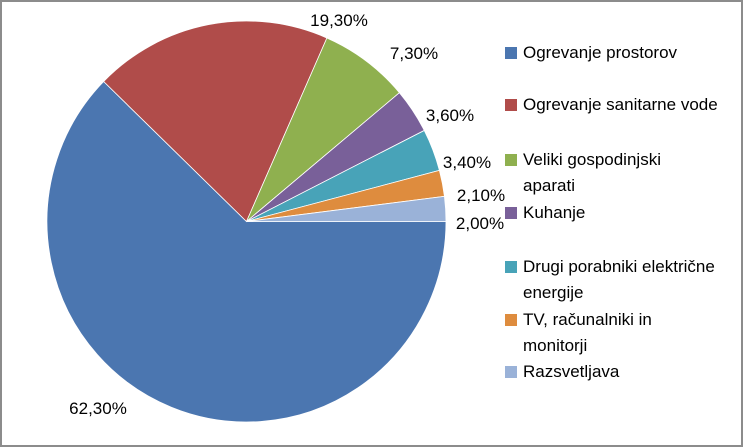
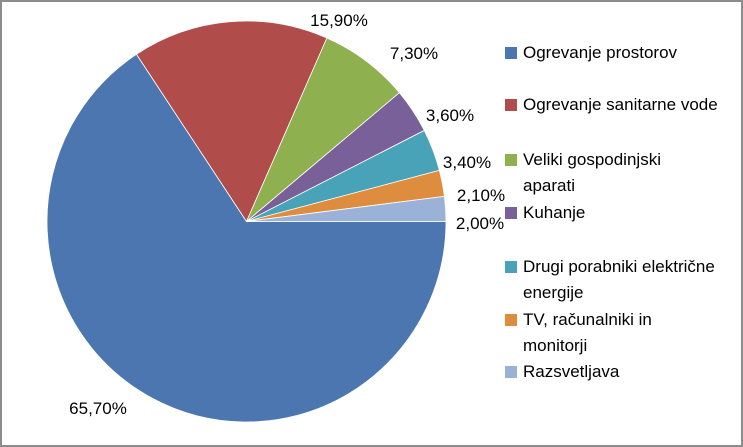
Ogrevanje prostorov: 62,30% -> 65,70%
Ogrevanje sanitarne vode: 19,30% -> 15,90%
